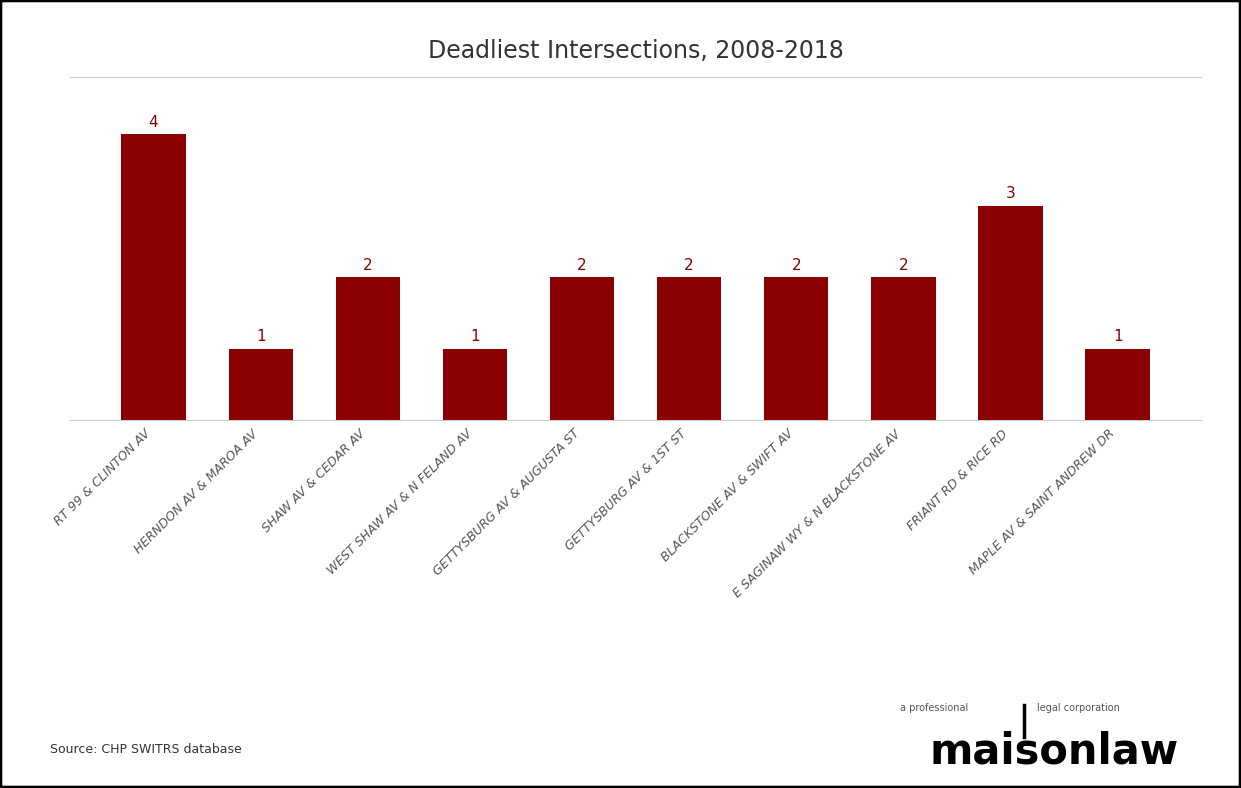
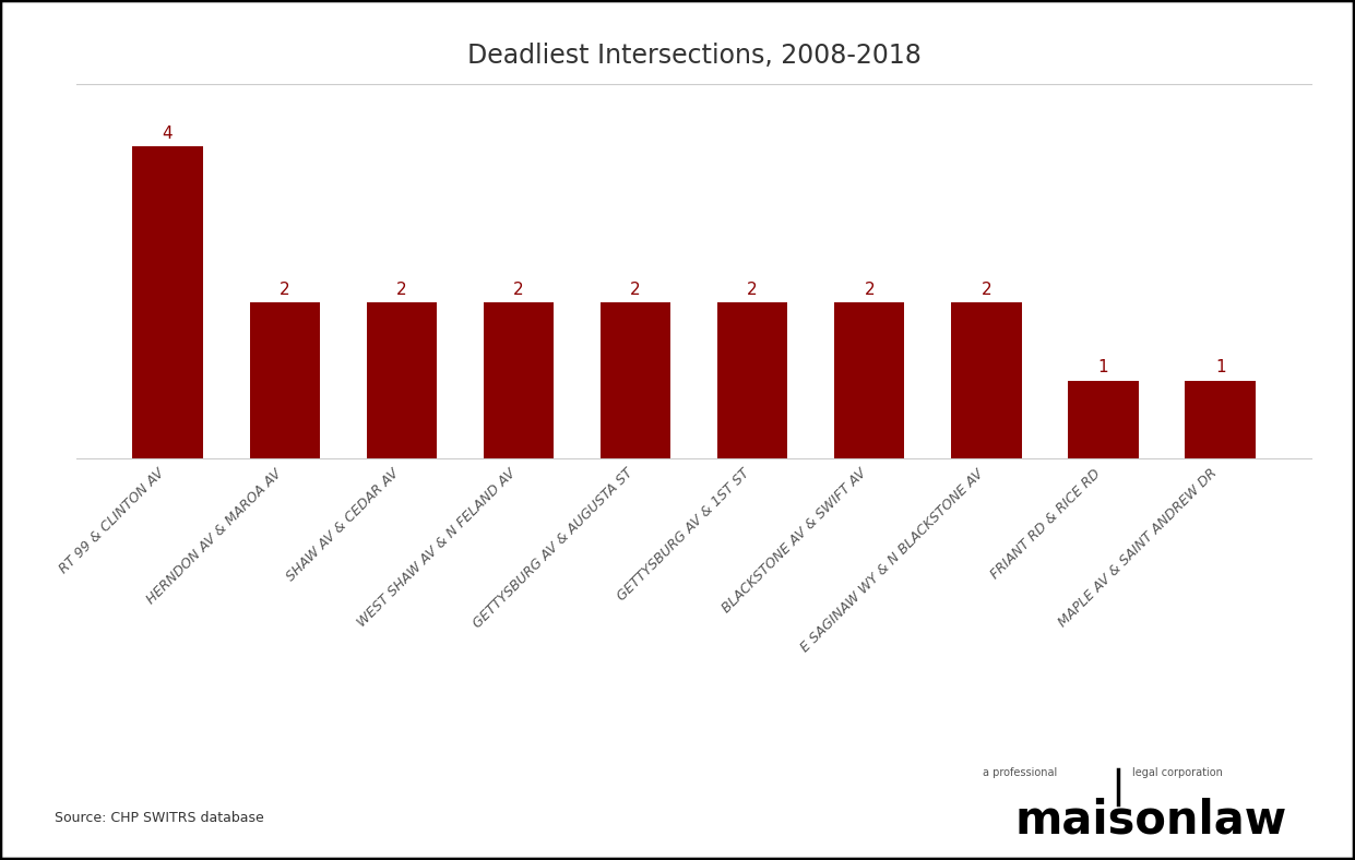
HERNDON AV & MAROA AV: 1 -> 2
WEST SHAW AV & N FELAND AV: 1 -> 2
FRIANT RD & RICE RD: 3 -> 1
